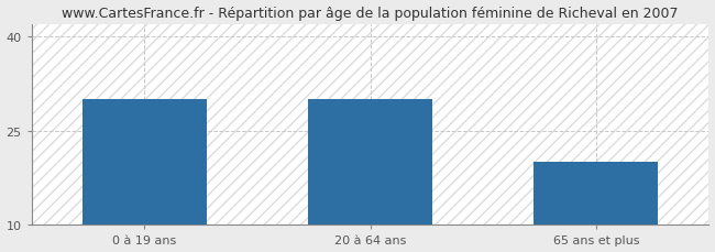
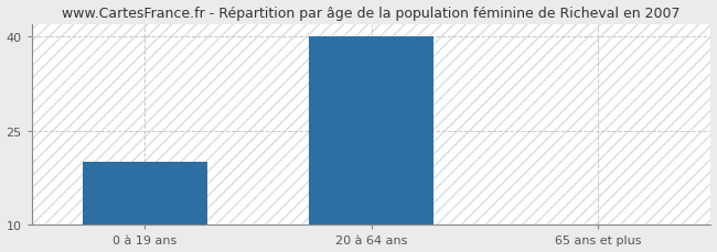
0 à 19 ans: 30 -> 20
20 à 64 ans: 30 -> 40
65 ans et plus: 20 -> 10
